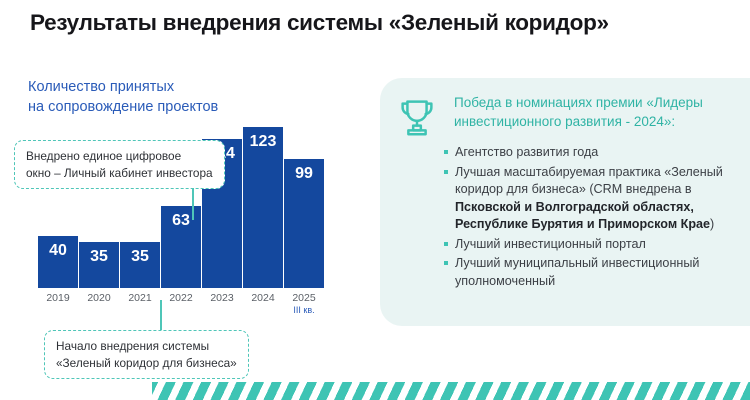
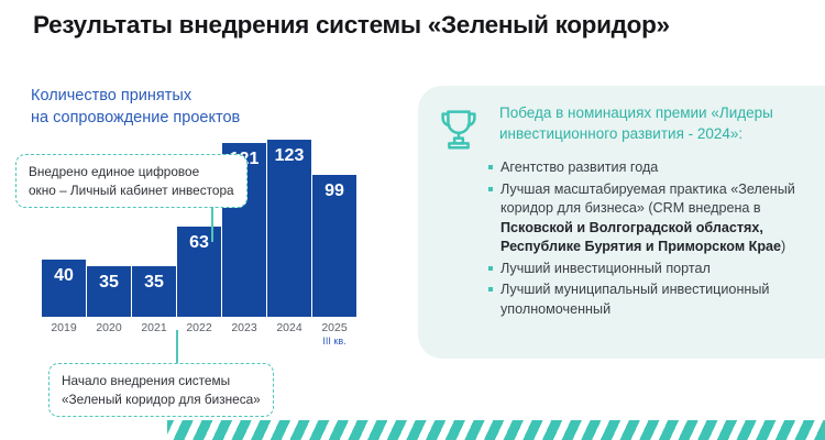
2023: 114 -> 121
